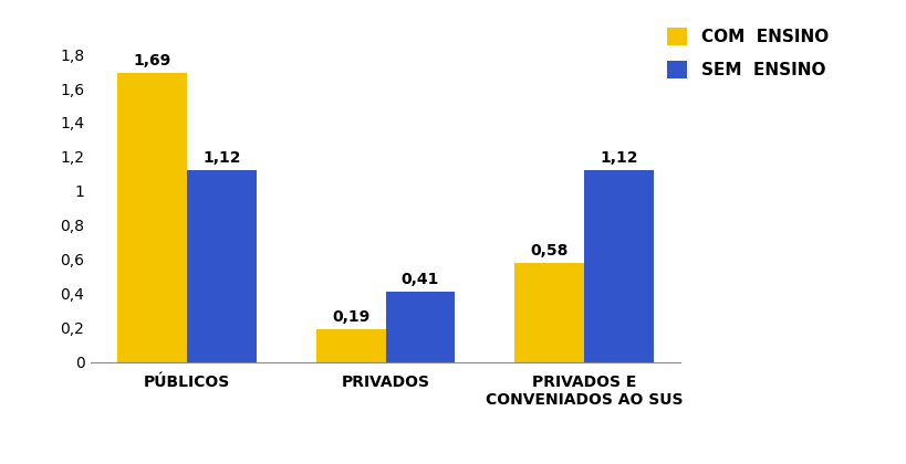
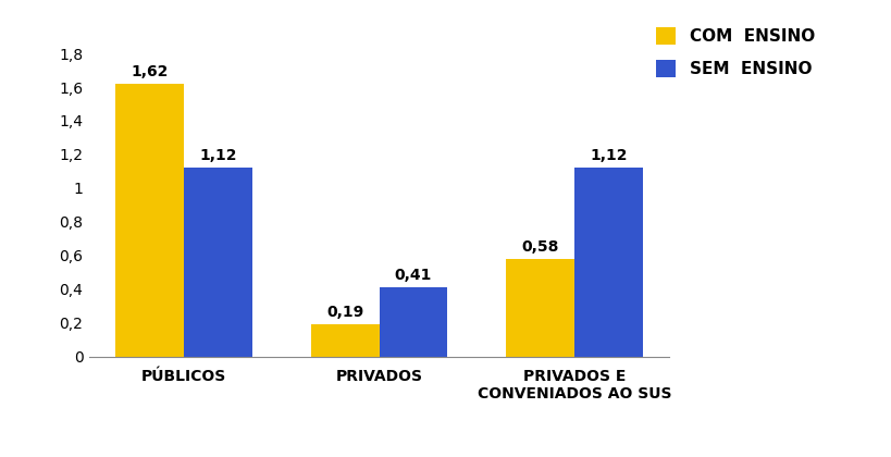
COM ENSINO/PÚBLICOS: 1,69 -> 1,62
